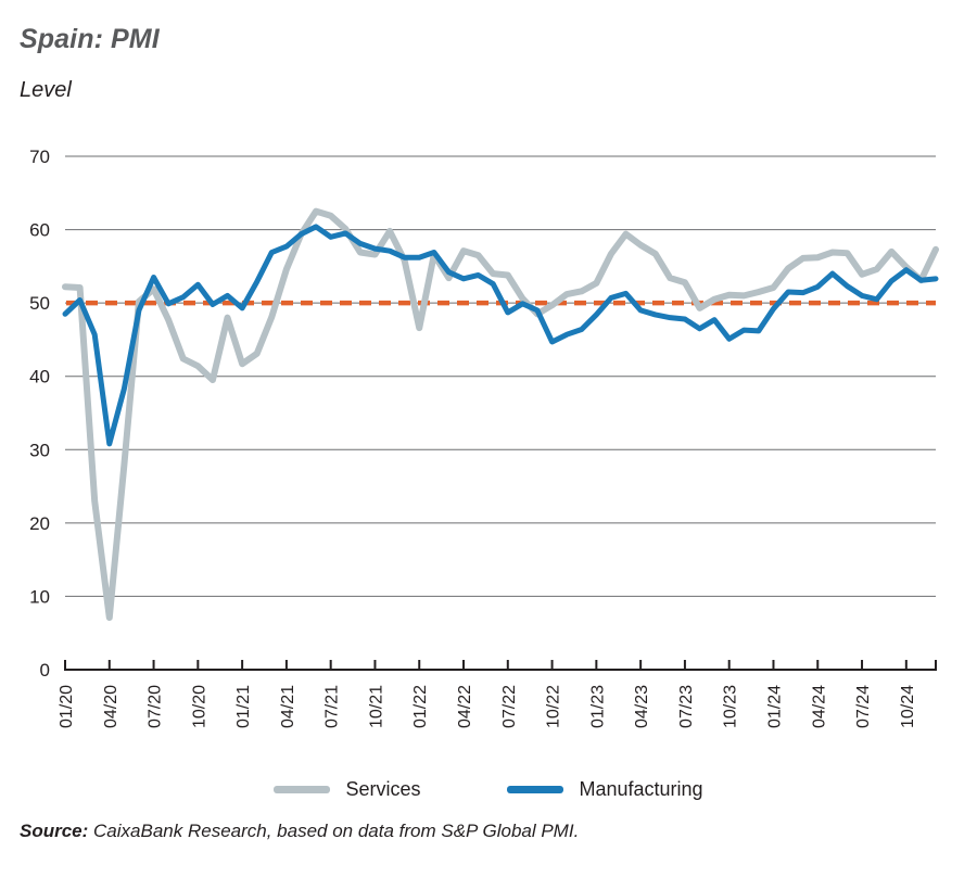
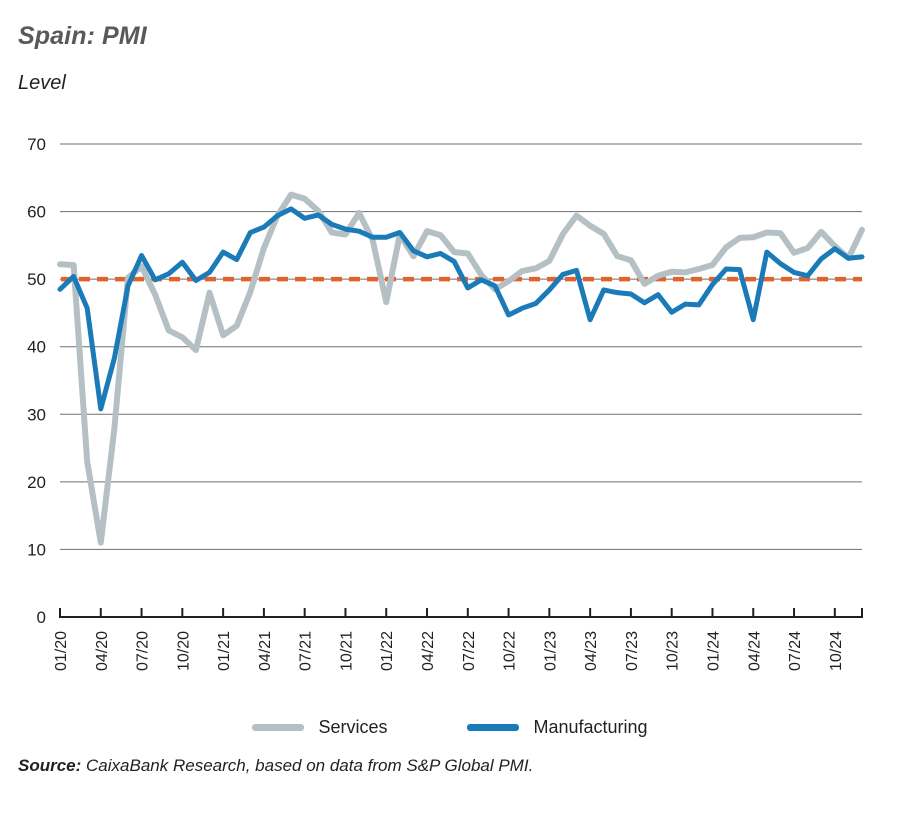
Services/04/20: 7 -> 11
Manufacturing/01/21: 49 -> 54
Manufacturing/04/23: 49 -> 44
Manufacturing/04/24: 52 -> 44
